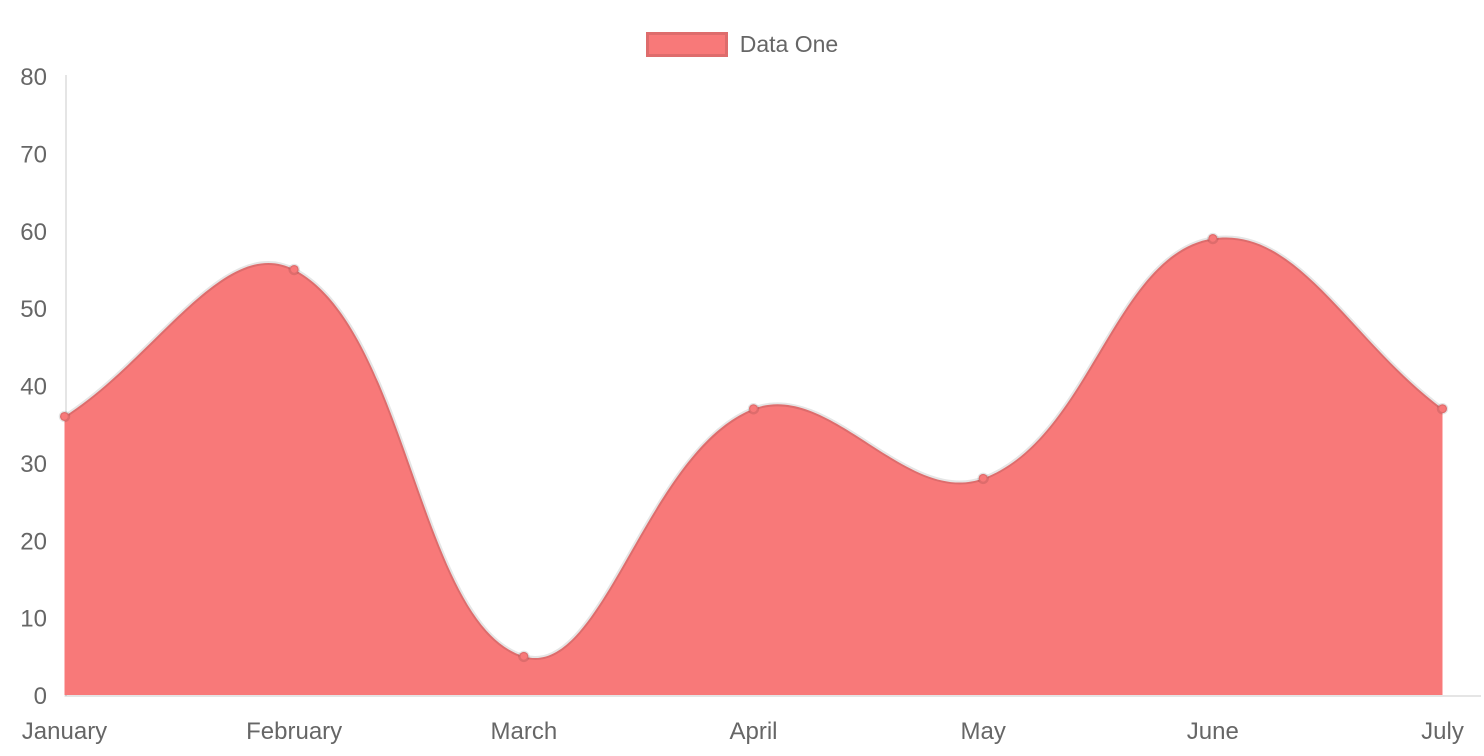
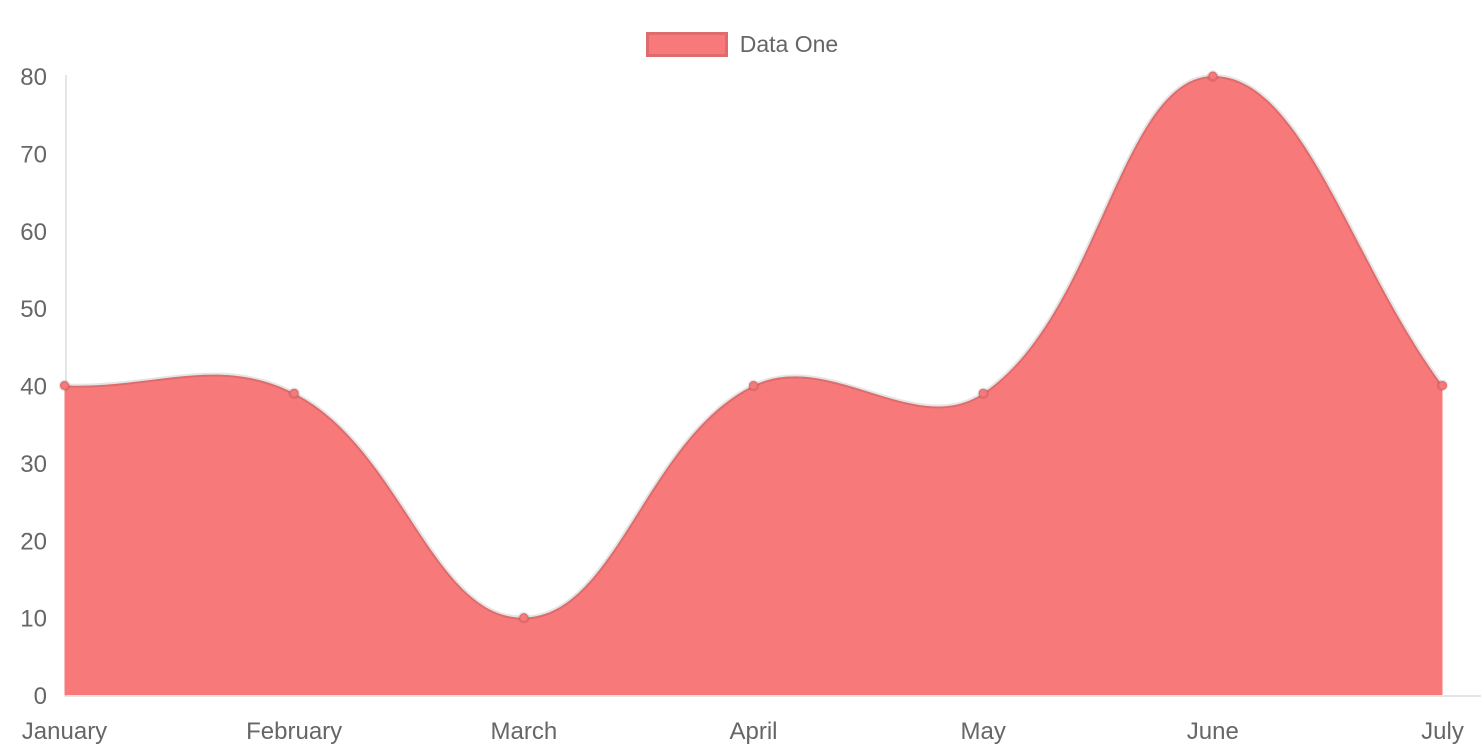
January: 36 -> 40
February: 55 -> 39
March: 5 -> 10
April: 37 -> 40
May: 28 -> 39
June: 59 -> 80
July: 37 -> 40
